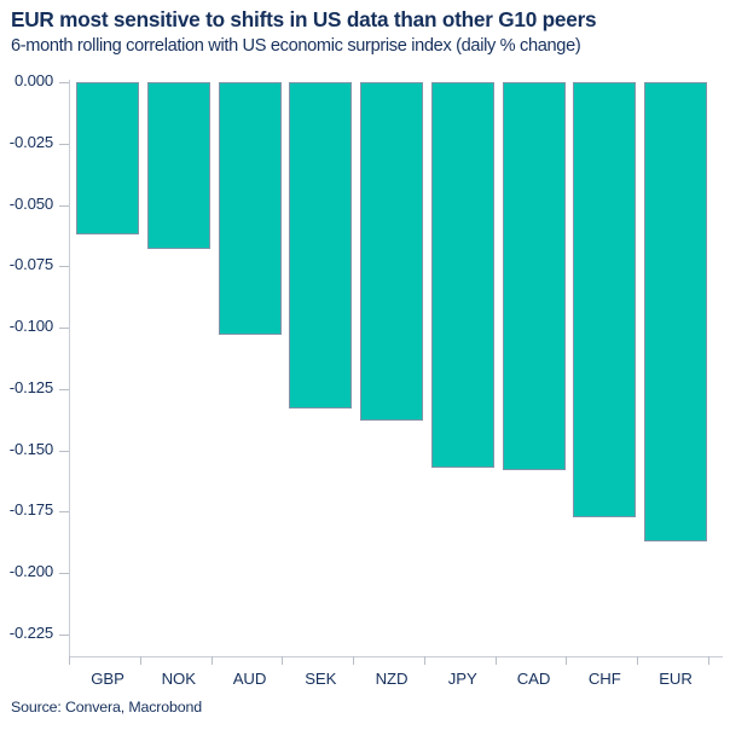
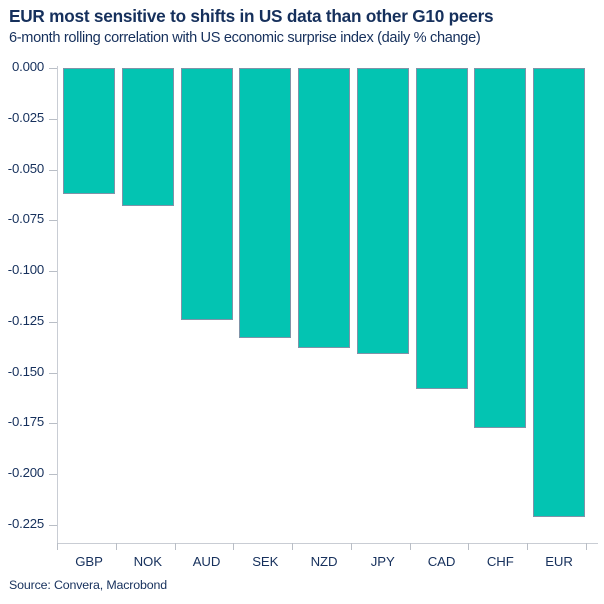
AUD: -0.103 -> -0.124
JPY: -0.157 -> -0.141
EUR: -0.187 -> -0.221
